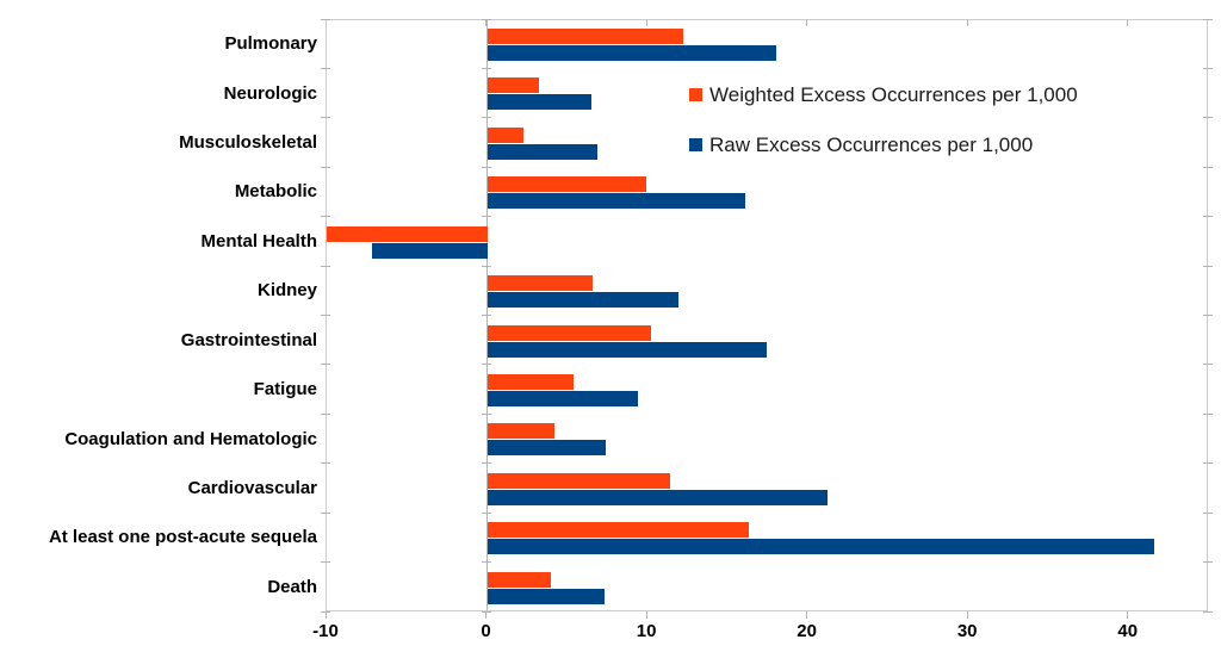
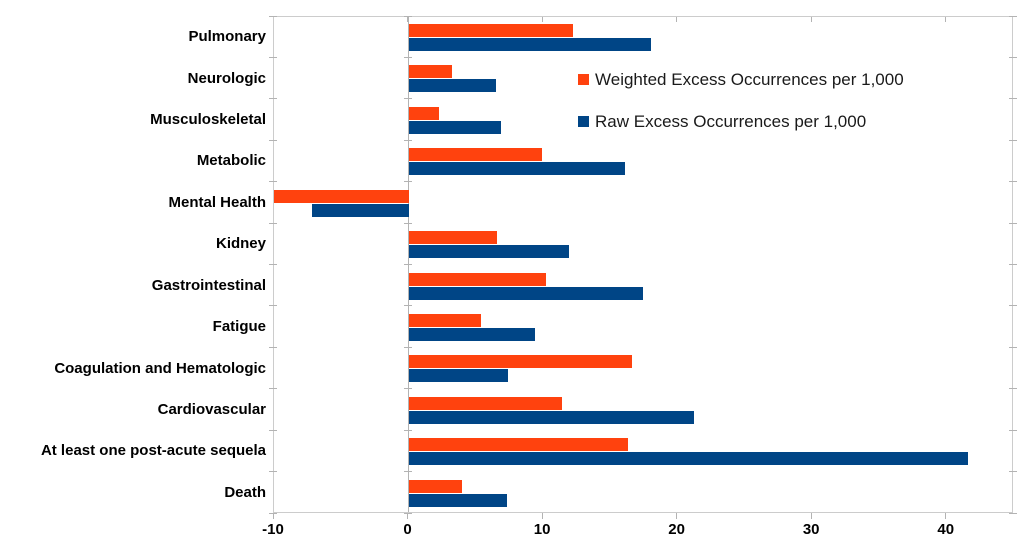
Weighted Excess Occurrences per 1,000/Coagulation and Hematologic: 4.2 -> 16.6
